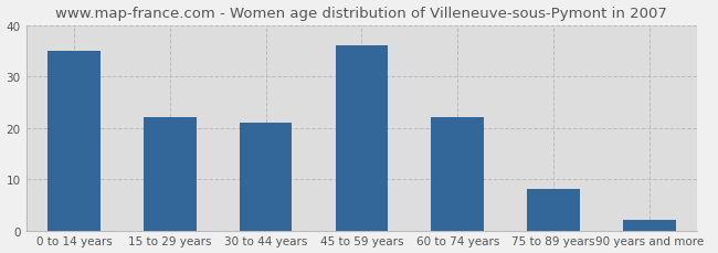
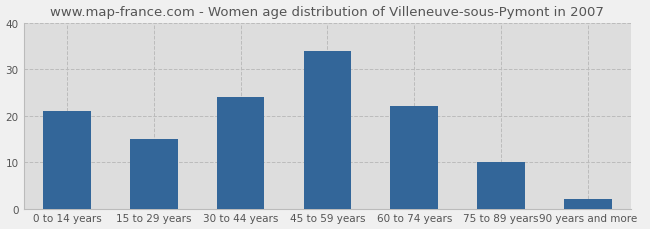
0 to 14 years: 35 -> 21
15 to 29 years: 22 -> 15
30 to 44 years: 21 -> 24
45 to 59 years: 36 -> 34
75 to 89 years: 8 -> 10
